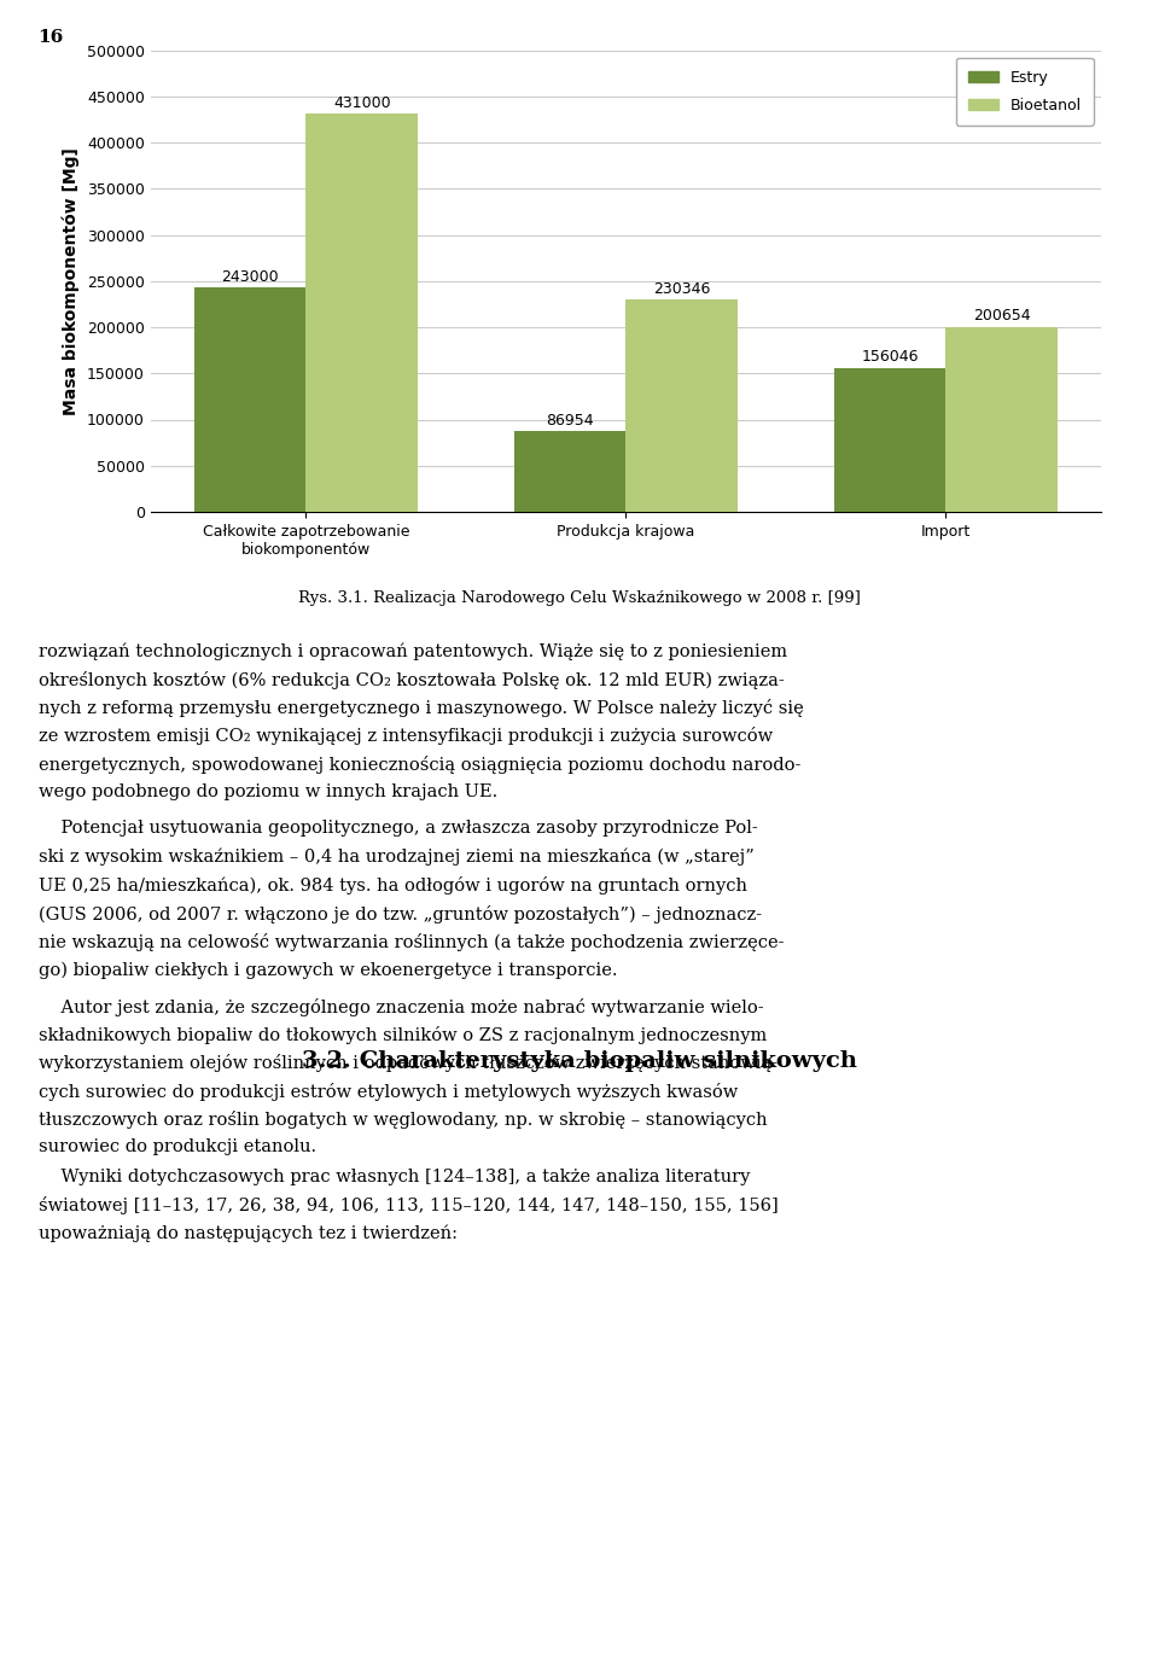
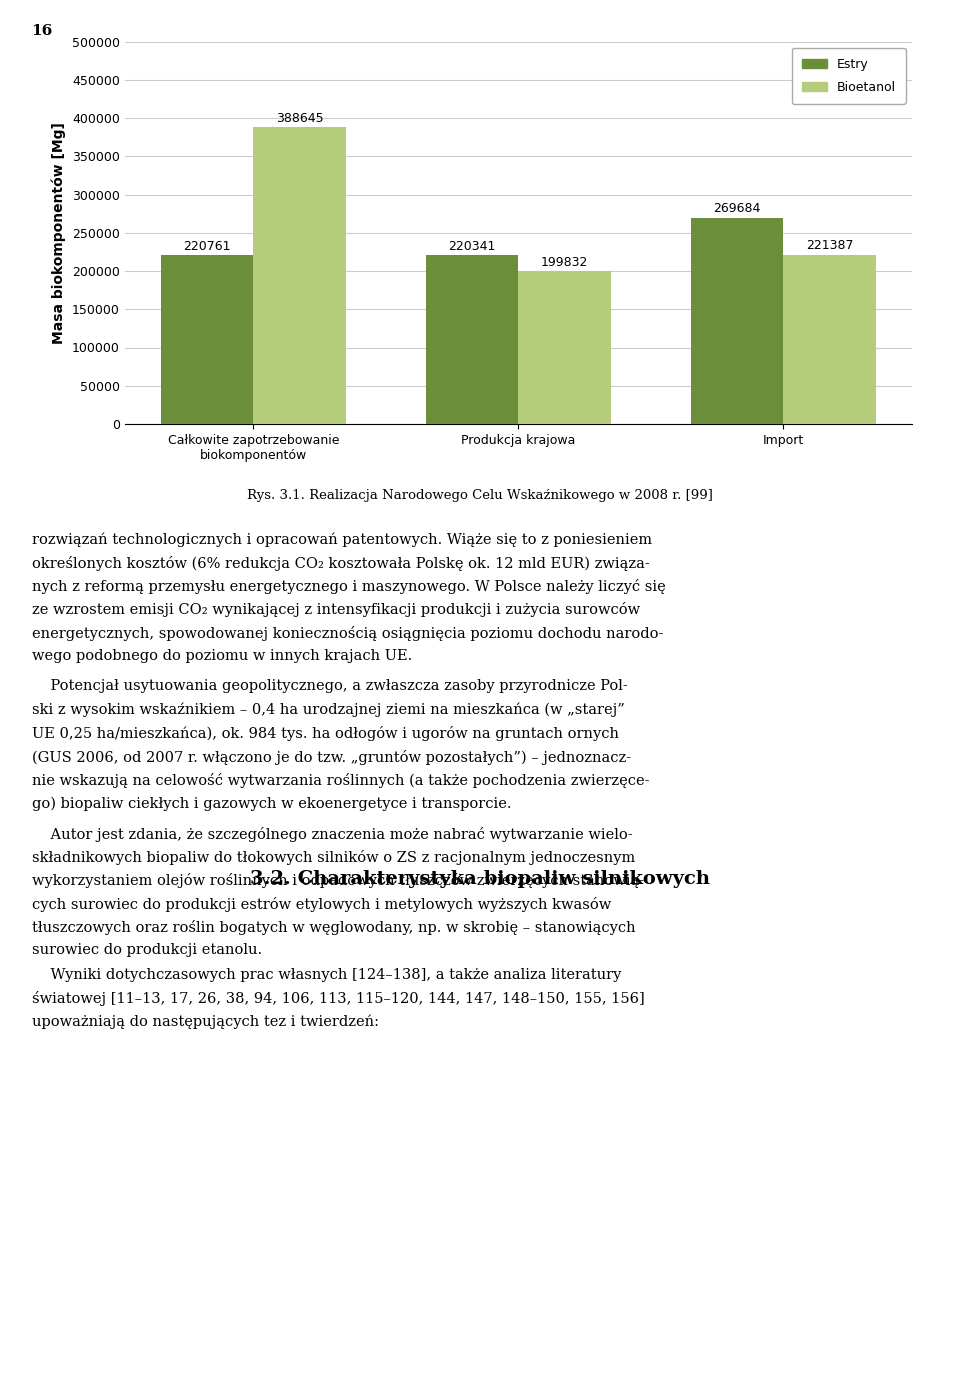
Estry/Całkowite zapotrzebowanie biokomponentów: 243000 -> 220761
Bioetanol/Całkowite zapotrzebowanie biokomponentów: 431000 -> 388645
Estry/Produkcja krajowa: 86954 -> 220341
Bioetanol/Produkcja krajowa: 230346 -> 199832
Estry/Import: 156046 -> 269684
Bioetanol/Import: 200654 -> 221387
